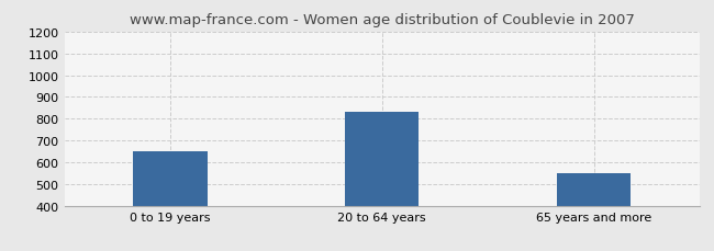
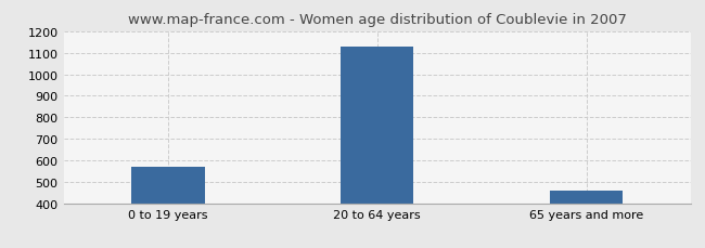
0 to 19 years: 650 -> 570
20 to 64 years: 830 -> 1130
65 years and more: 550 -> 460
